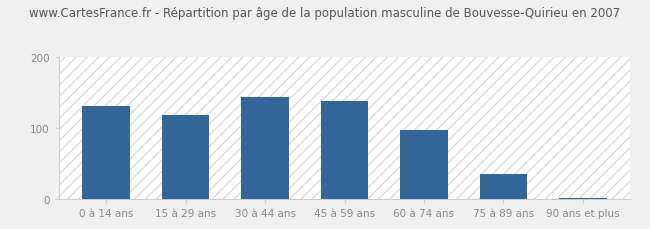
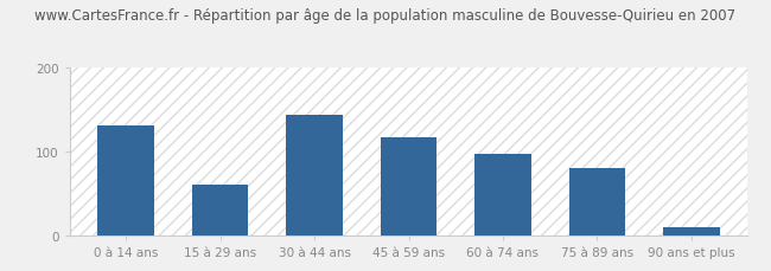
15 à 29 ans: 118 -> 60
45 à 59 ans: 138 -> 116
75 à 89 ans: 35 -> 80
90 ans et plus: 2 -> 10
